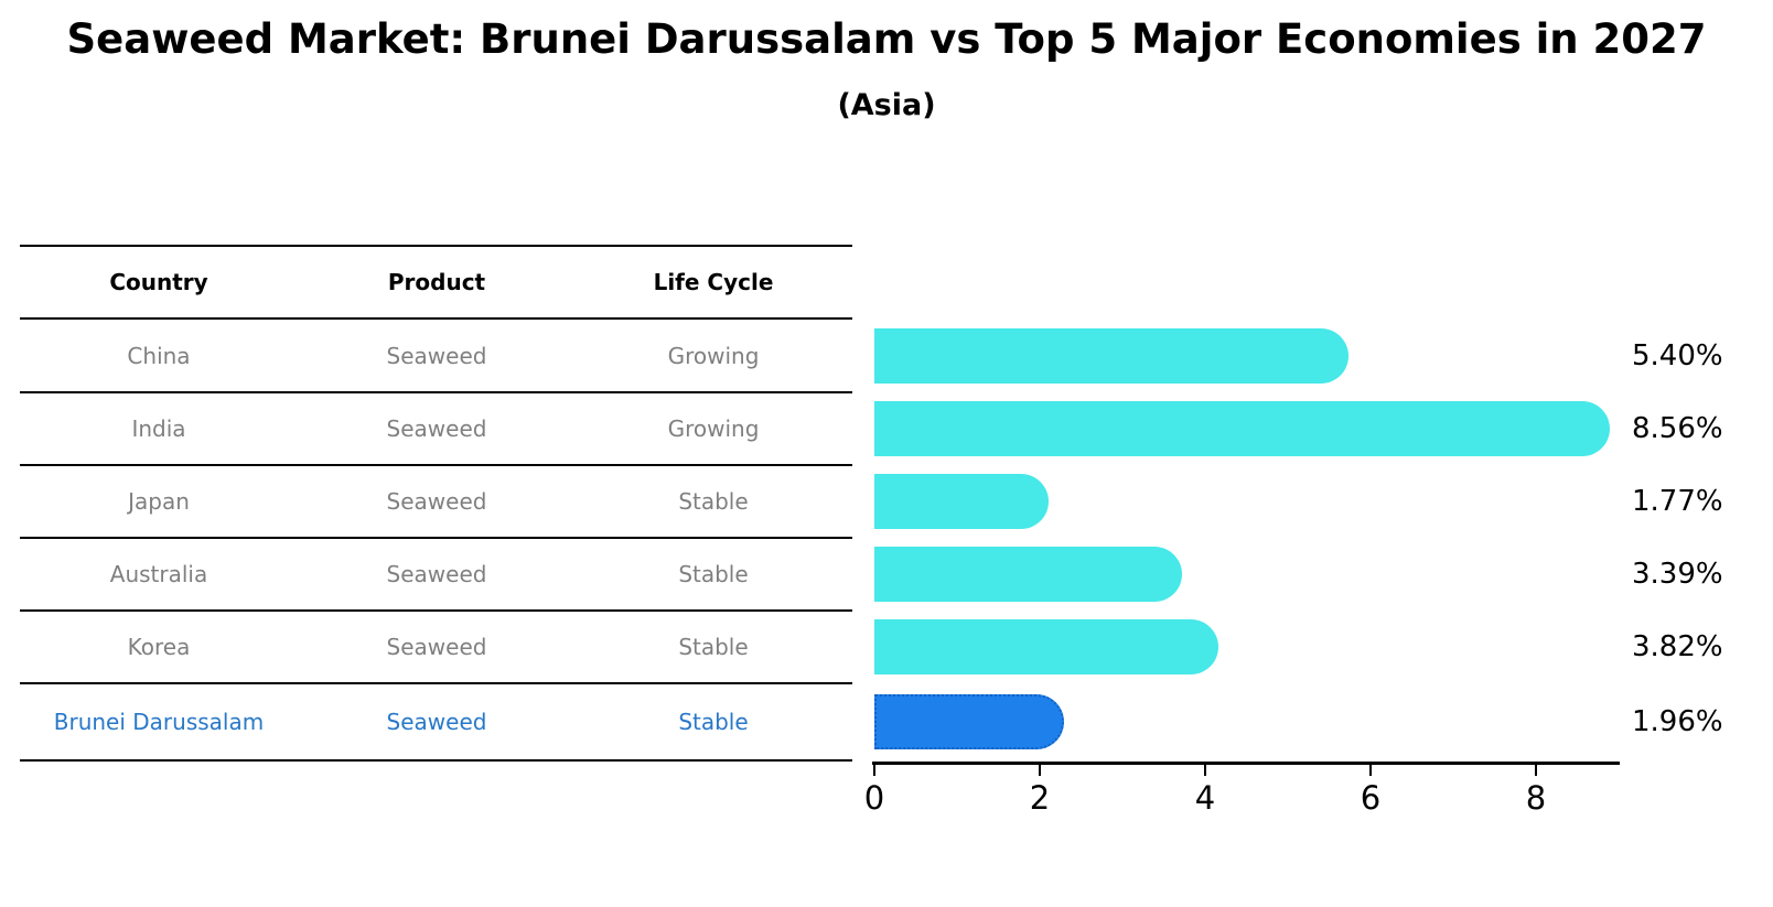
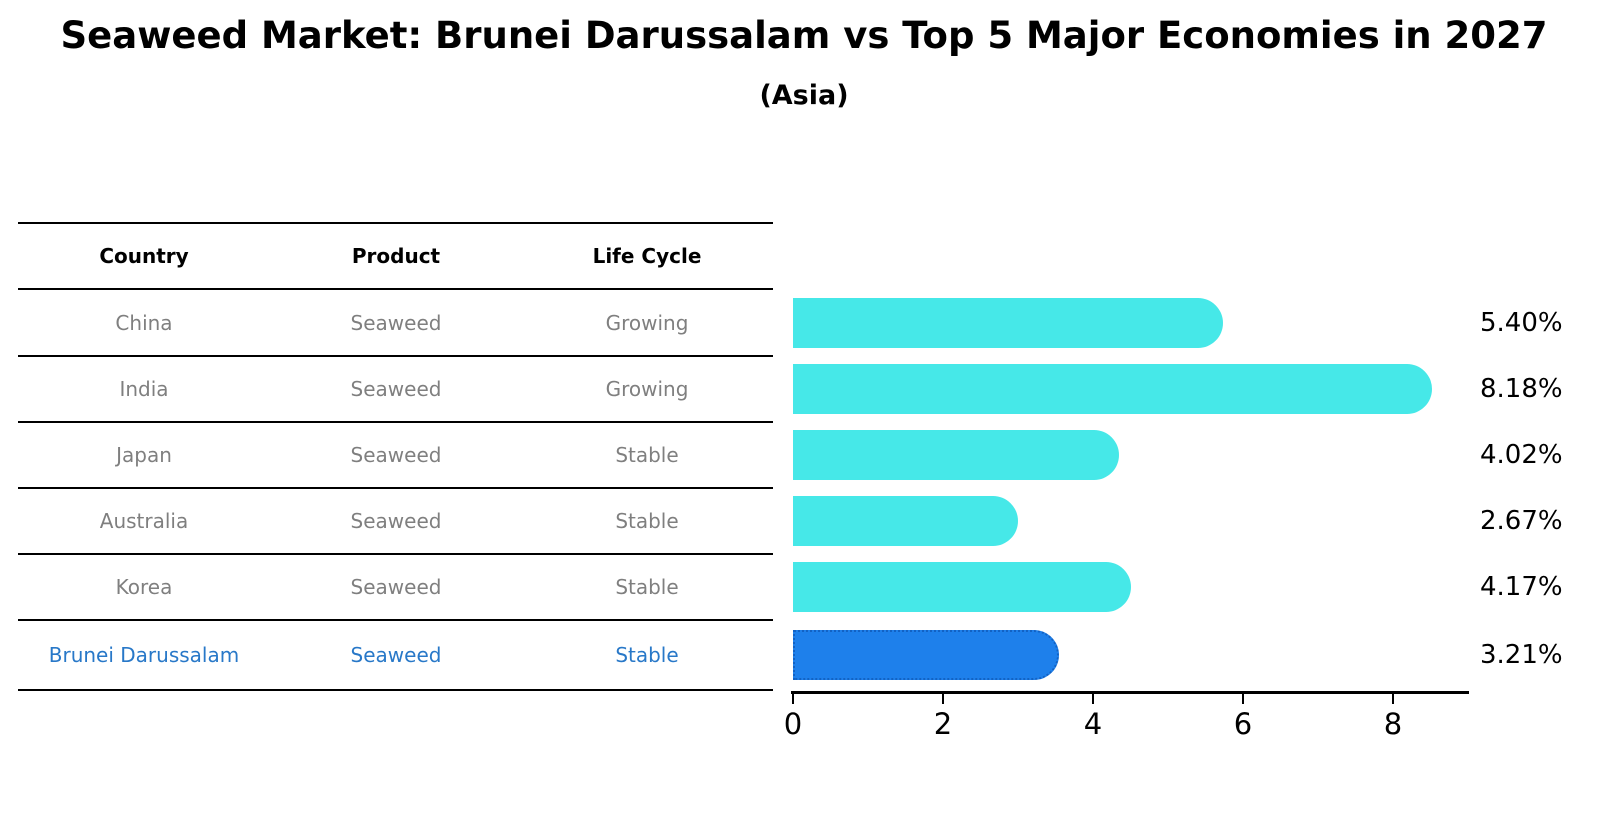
India: 8.56% -> 8.18%
Japan: 1.77% -> 4.02%
Australia: 3.39% -> 2.67%
Korea: 3.82% -> 4.17%
Brunei Darussalam: 1.96% -> 3.21%
